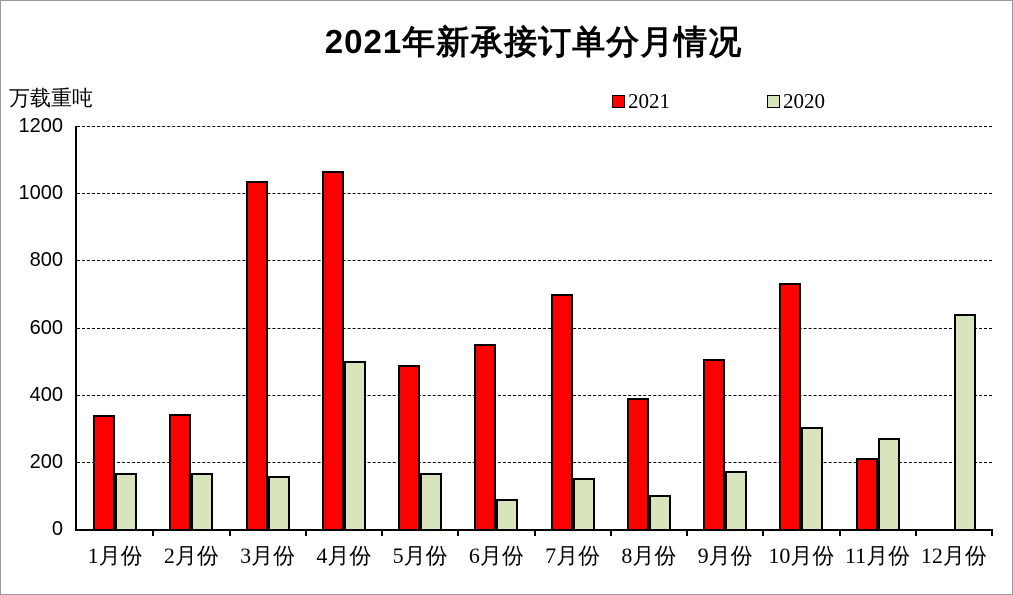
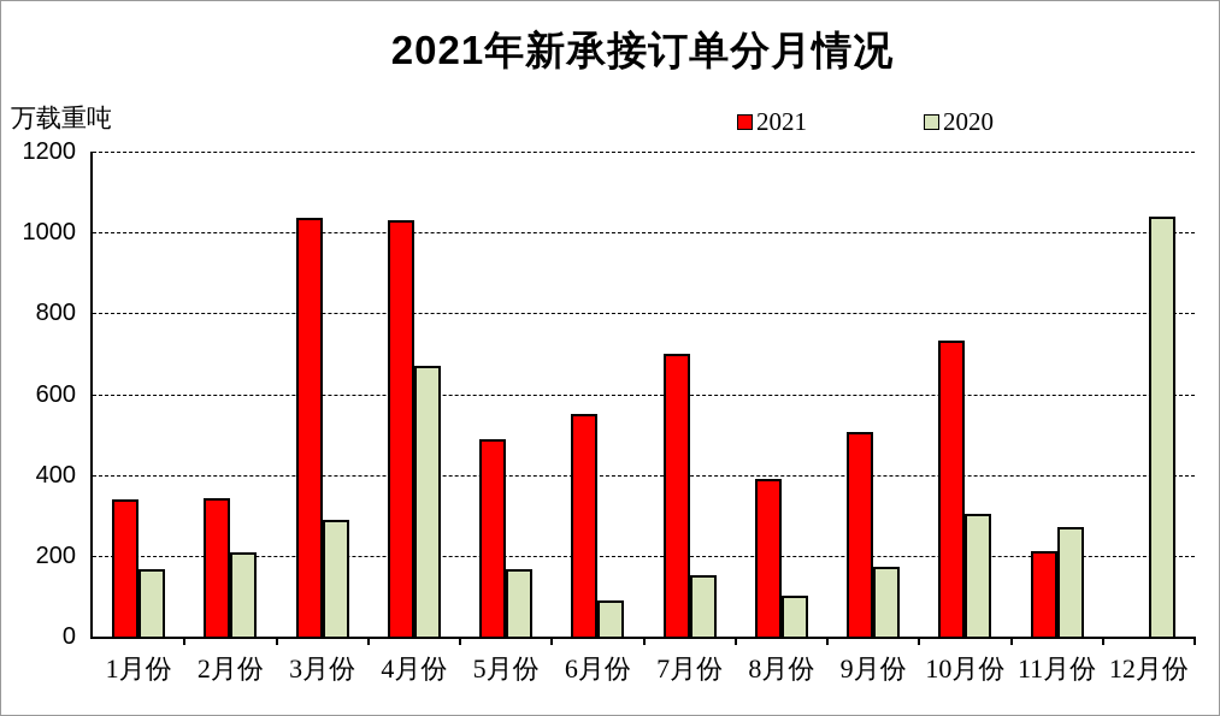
2020/2月份: 170 -> 210
2020/3月份: 160 -> 290
2021/4月份: 1070 -> 1030
2020/4月份: 500 -> 670
2020/12月份: 640 -> 1040
